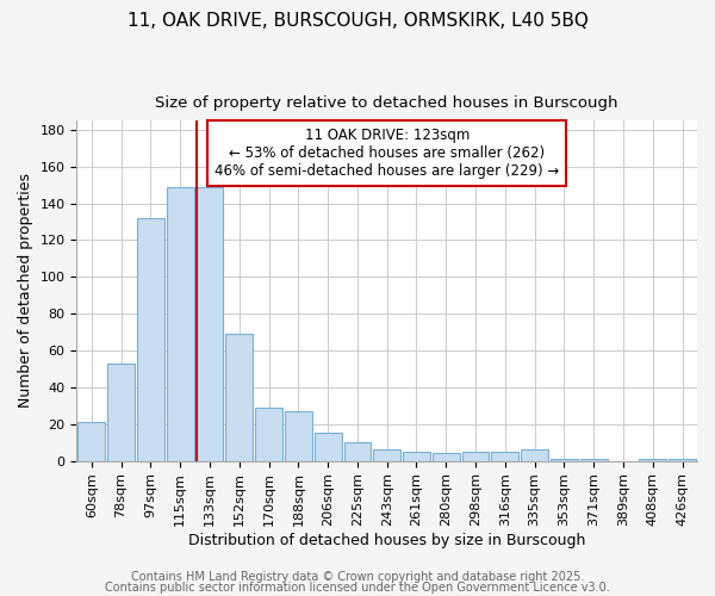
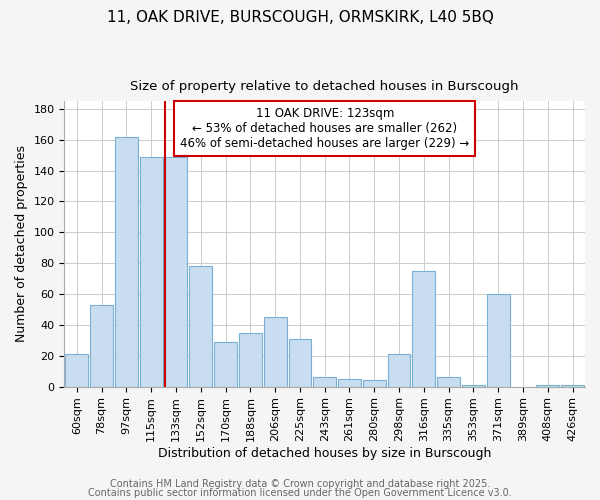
97sqm: 132 -> 162
152sqm: 69 -> 78
188sqm: 27 -> 35
206sqm: 15 -> 45
225sqm: 10 -> 31
298sqm: 5 -> 21
316sqm: 5 -> 75
371sqm: 1 -> 60
